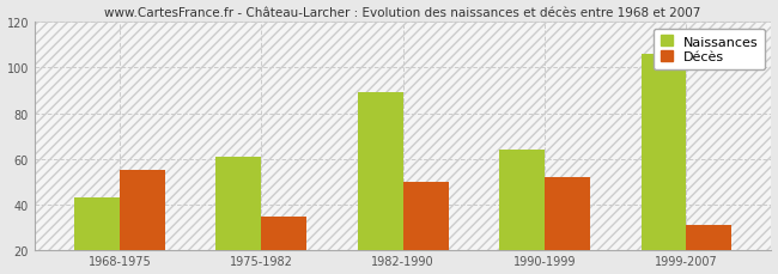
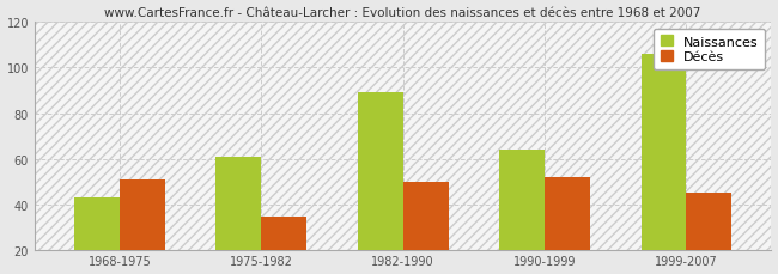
Décès/1968-1975: 55 -> 51
Décès/1999-2007: 31 -> 45
